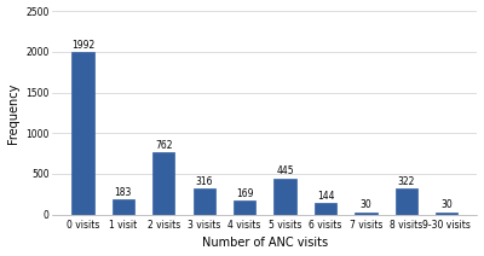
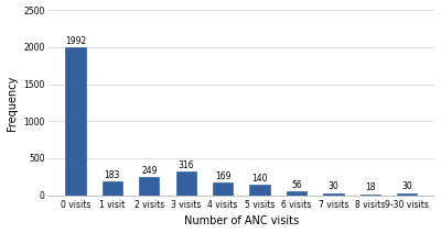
2 visits: 762 -> 249
5 visits: 445 -> 140
6 visits: 144 -> 56
8 visits: 322 -> 18
